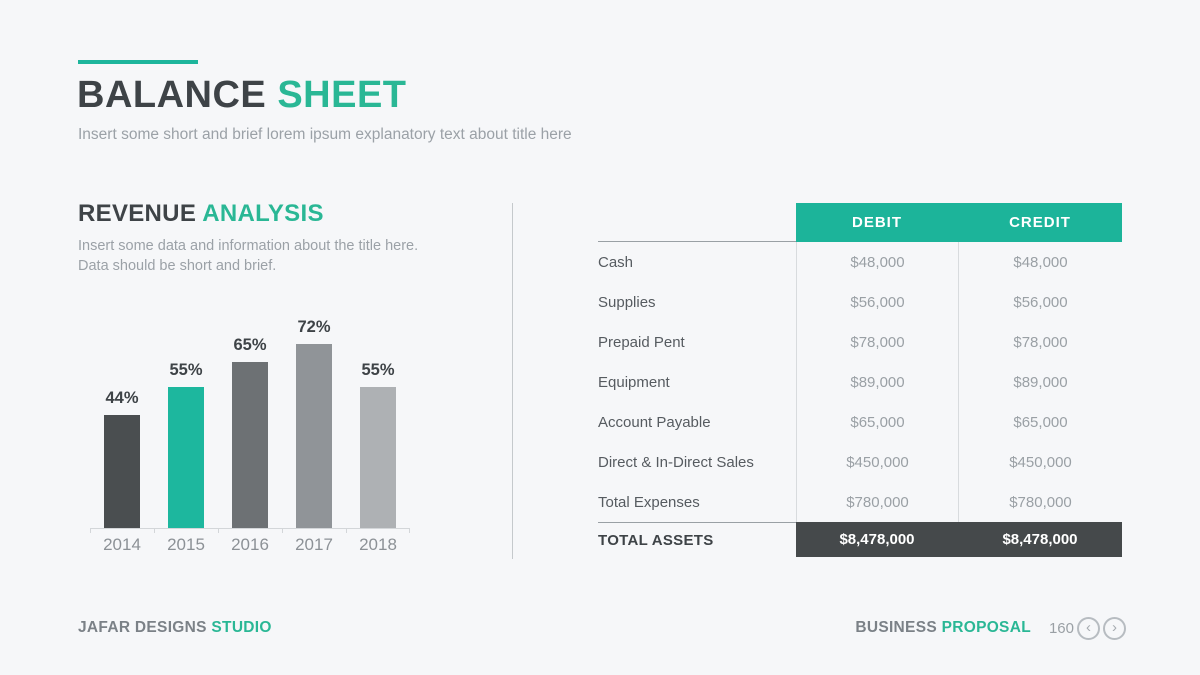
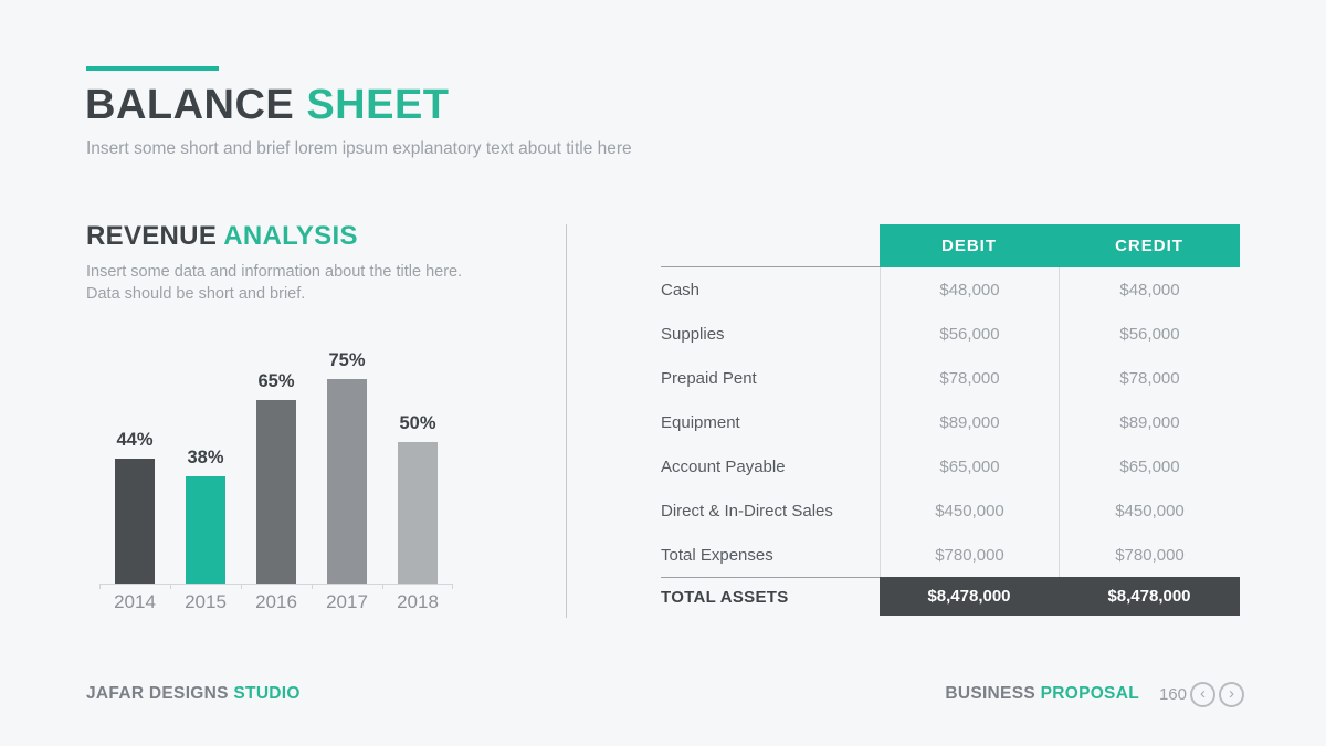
2015: 55% -> 38%
2017: 72% -> 75%
2018: 55% -> 50%
